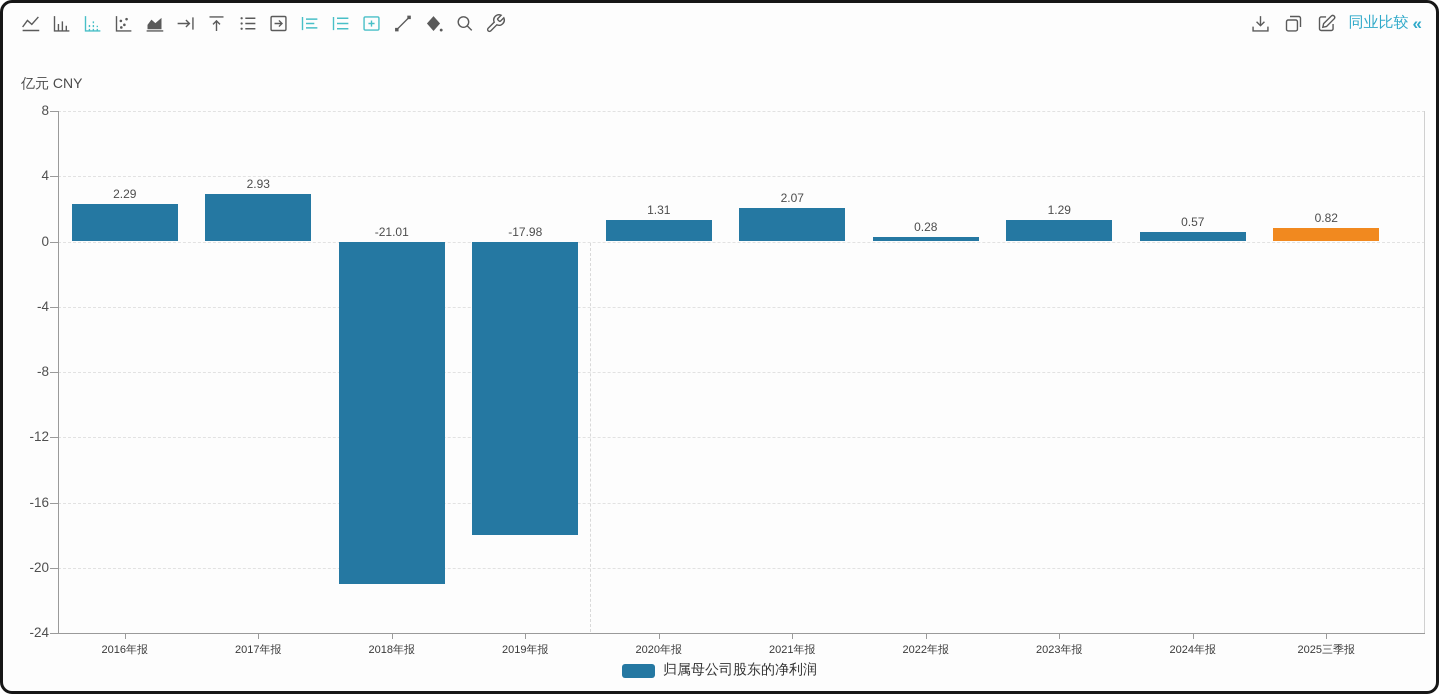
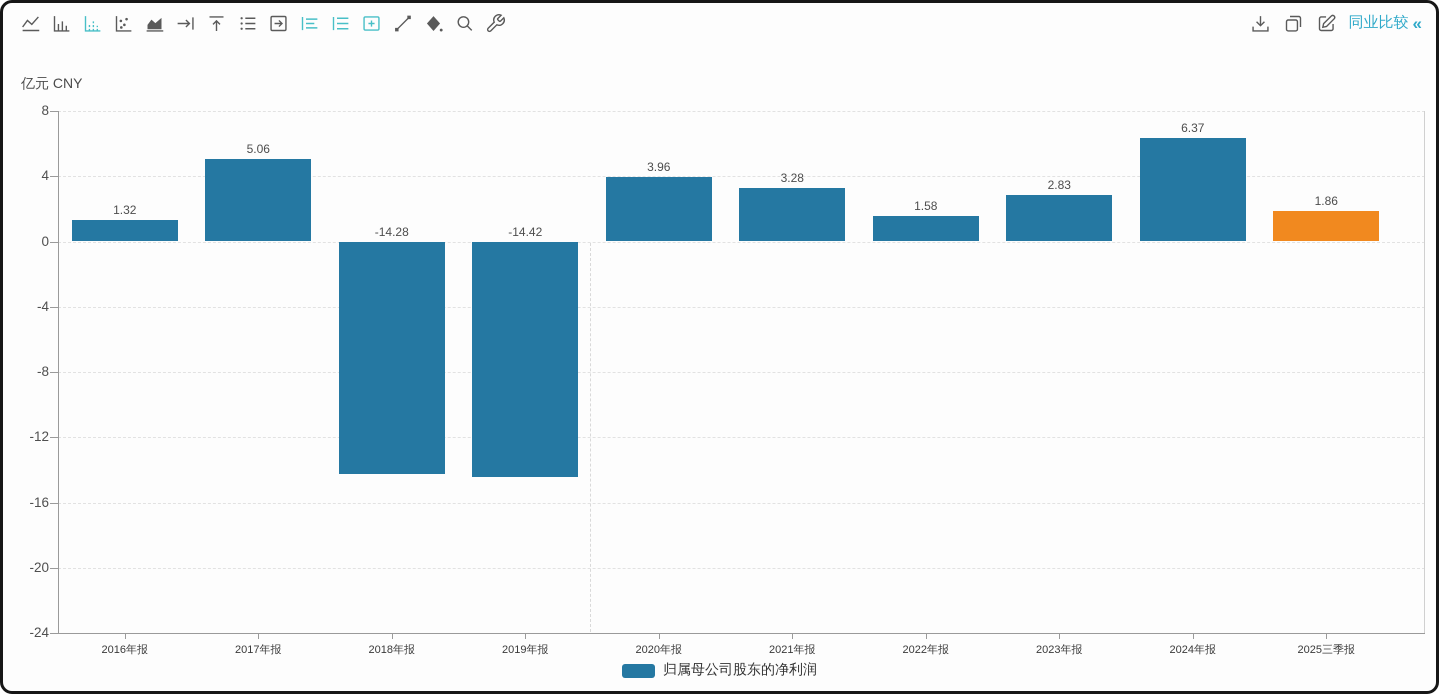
2016年报: 2.29 -> 1.32
2017年报: 2.93 -> 5.06
2018年报: -21.01 -> -14.28
2019年报: -17.98 -> -14.42
2020年报: 1.31 -> 3.96
2021年报: 2.07 -> 3.28
2022年报: 0.28 -> 1.58
2023年报: 1.29 -> 2.83
2024年报: 0.57 -> 6.37
2025三季报: 0.82 -> 1.86
